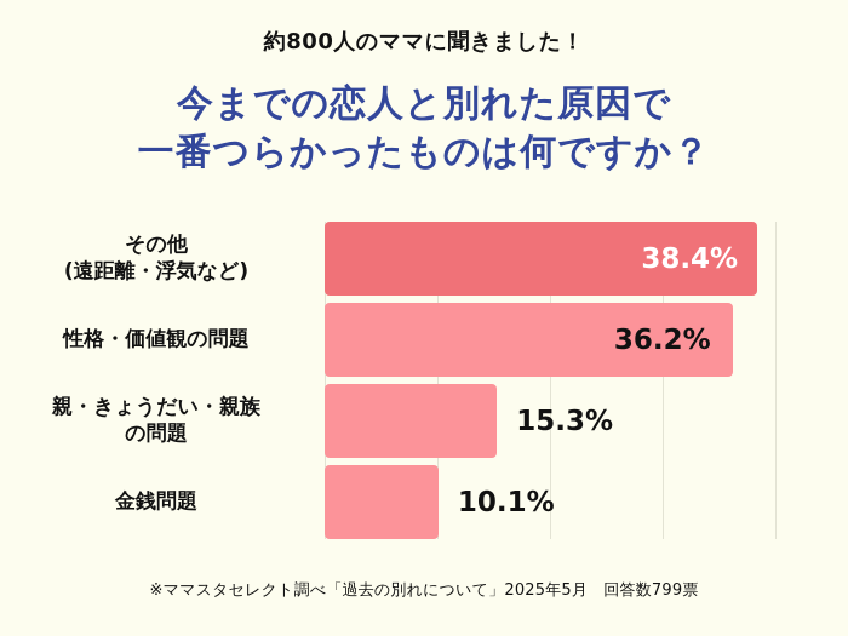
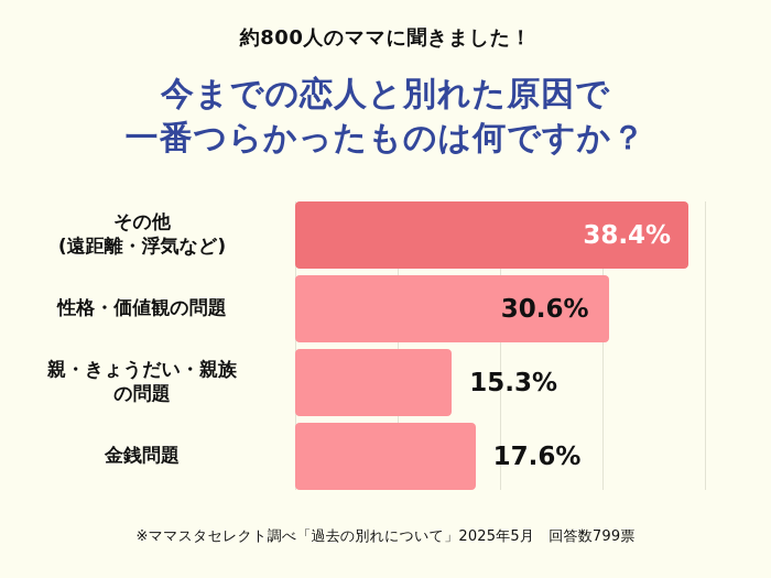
性格・価値観の問題: 36.2% -> 30.6%
金銭問題: 10.1% -> 17.6%
